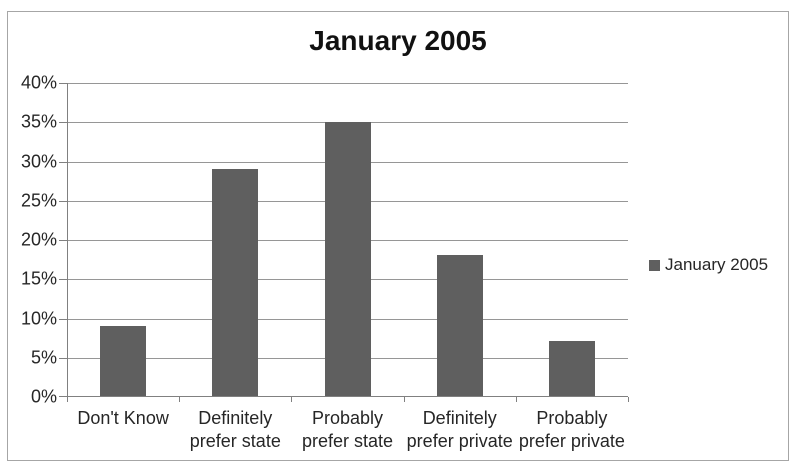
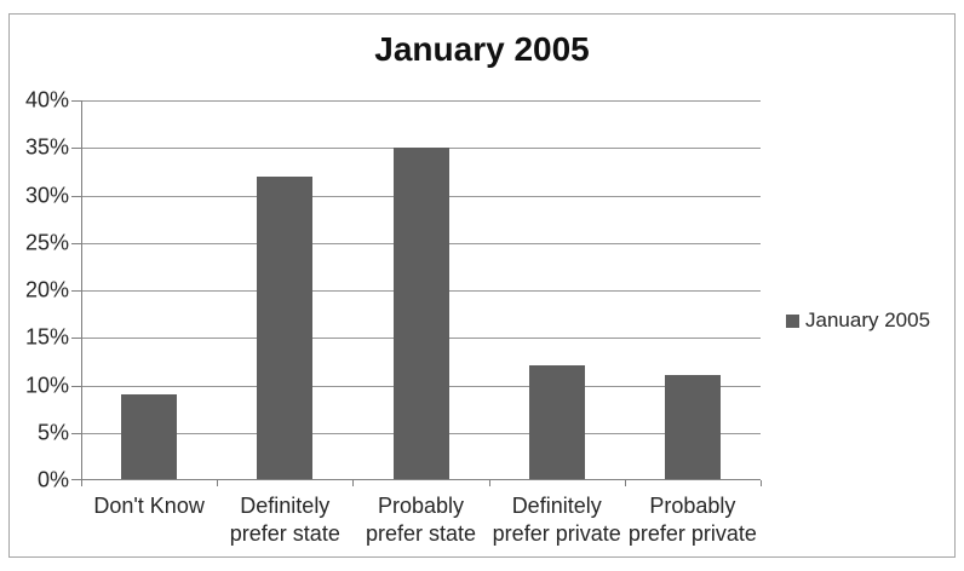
Definitely prefer state: 29% -> 32%
Definitely prefer private: 18% -> 12%
Probably prefer private: 7% -> 11%
